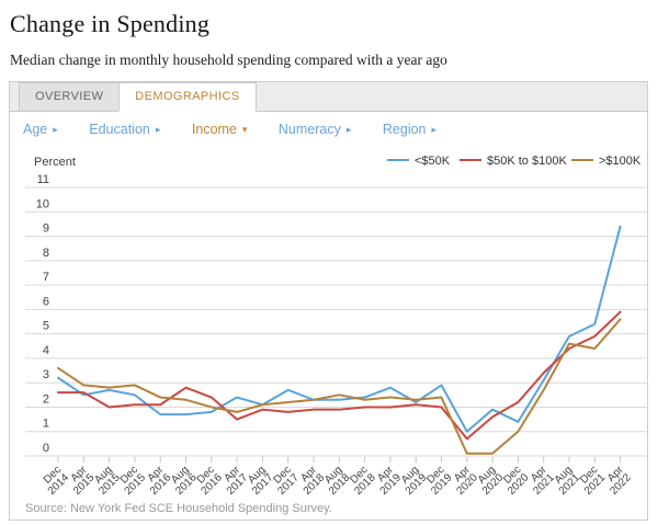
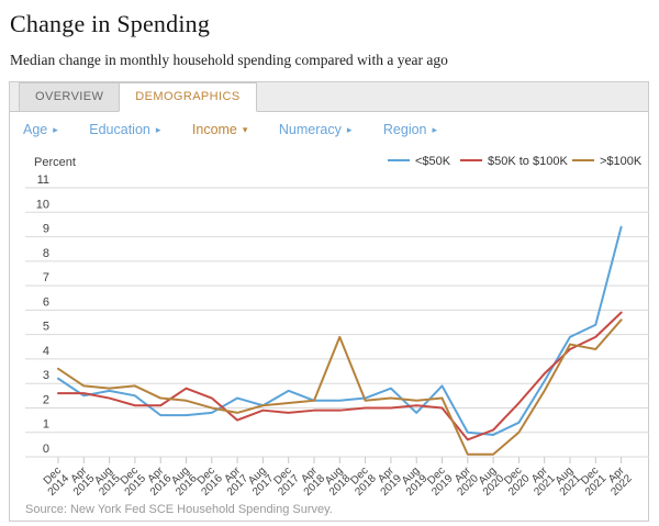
$50K to $100K/Aug 2015: 2.0 -> 2.4
>$100K/Aug 2018: 2.5 -> 4.9
<$50K/Aug 2019: 2.2 -> 1.8
<$50K/Aug 2020: 1.9 -> 0.9
$50K to $100K/Aug 2020: 1.6 -> 1.1
